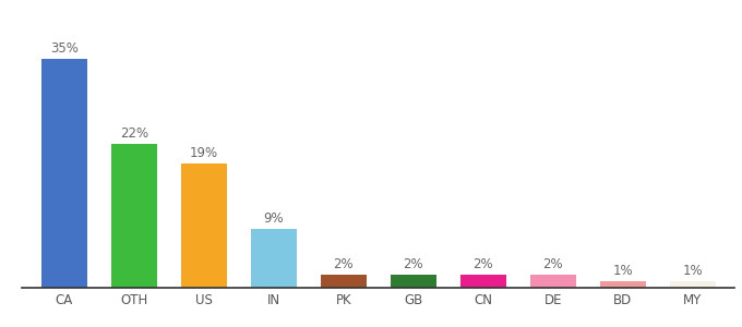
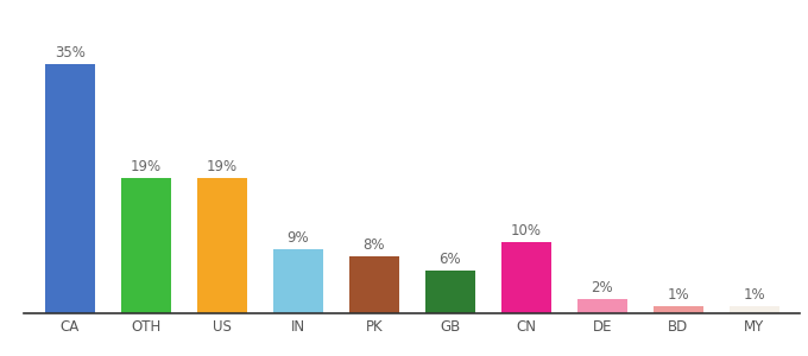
OTH: 22% -> 19%
PK: 2% -> 8%
GB: 2% -> 6%
CN: 2% -> 10%
